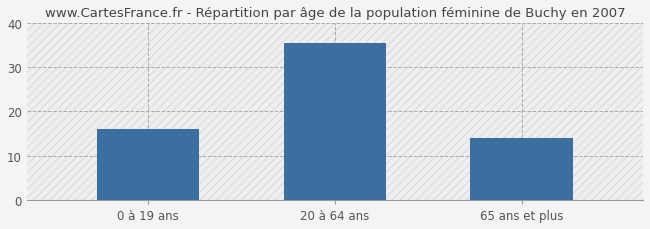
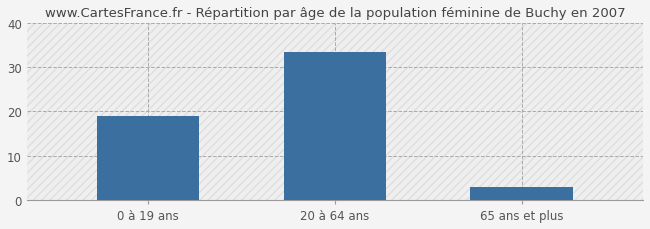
0 à 19 ans: 16.0 -> 19.0
20 à 64 ans: 35.5 -> 33.5
65 ans et plus: 14.0 -> 3.0
